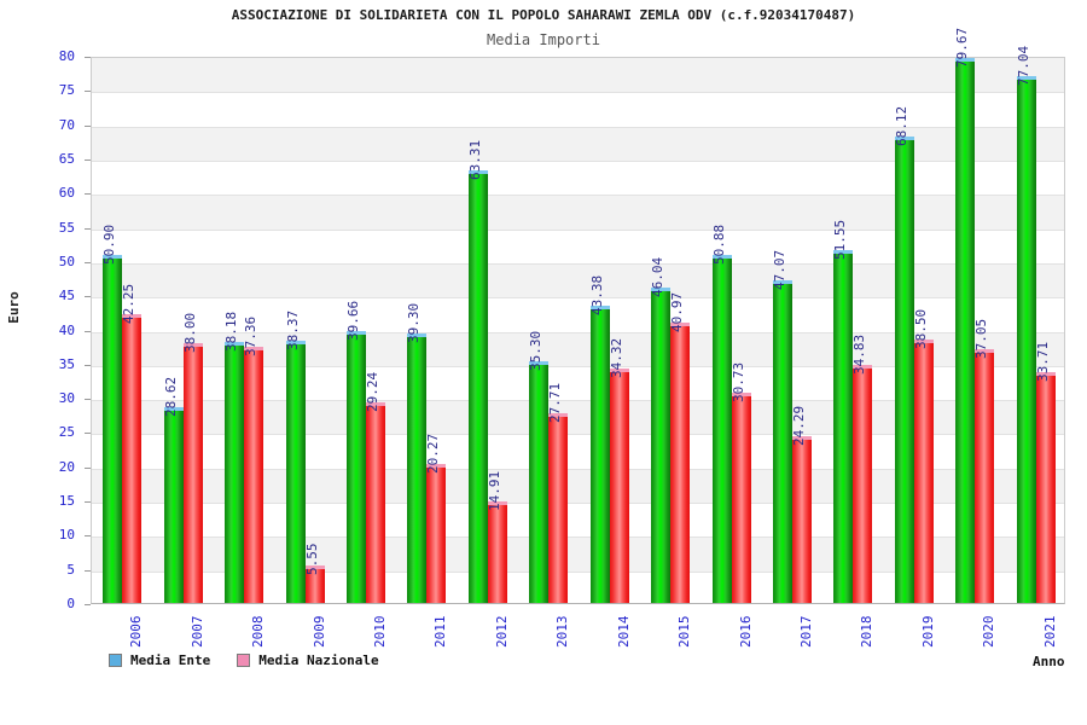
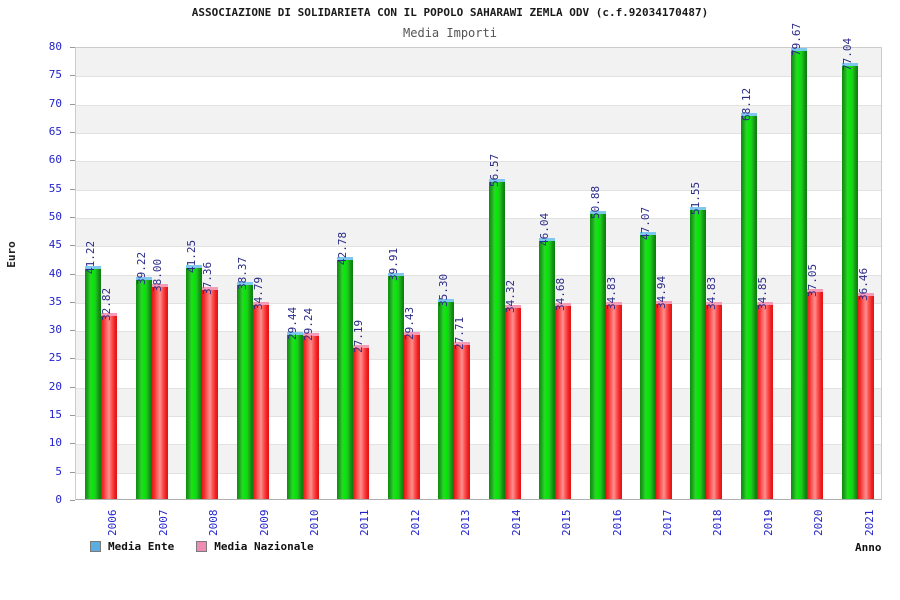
Media Ente/2006: 50.90 -> 41.22
Media Nazionale/2006: 42.25 -> 32.82
Media Ente/2007: 28.62 -> 39.22
Media Ente/2008: 38.18 -> 41.25
Media Nazionale/2009: 5.55 -> 34.79
Media Ente/2010: 39.66 -> 29.44
Media Ente/2011: 39.30 -> 42.78
Media Nazionale/2011: 20.27 -> 27.19
Media Ente/2012: 63.31 -> 39.91
Media Nazionale/2012: 14.91 -> 29.43
Media Ente/2014: 43.38 -> 56.57
Media Nazionale/2015: 40.97 -> 34.68
Media Nazionale/2016: 30.73 -> 34.83
Media Nazionale/2017: 24.29 -> 34.94
Media Nazionale/2019: 38.50 -> 34.85
Media Nazionale/2021: 33.71 -> 36.46
